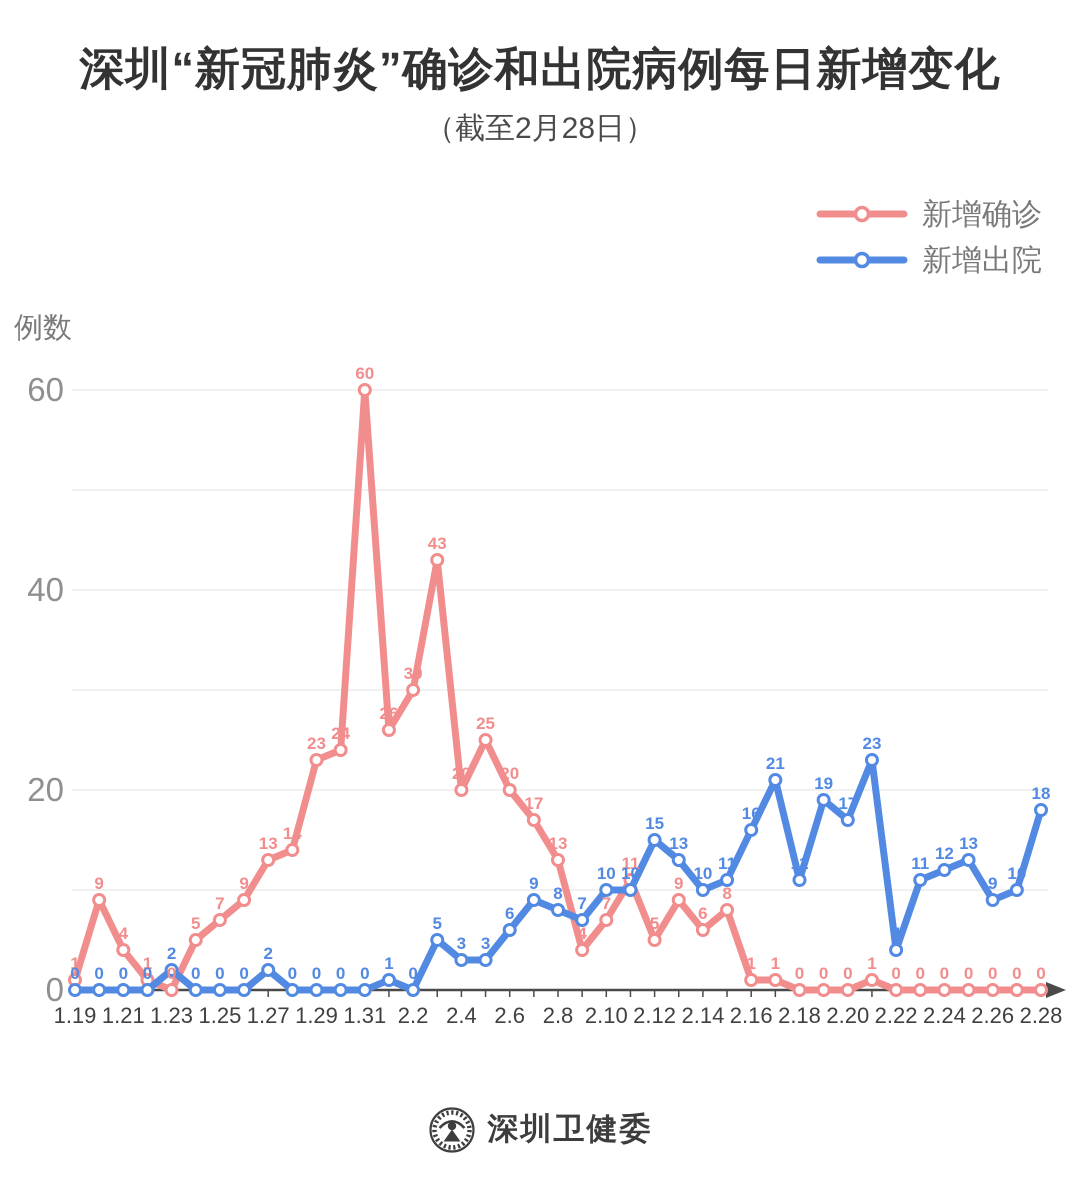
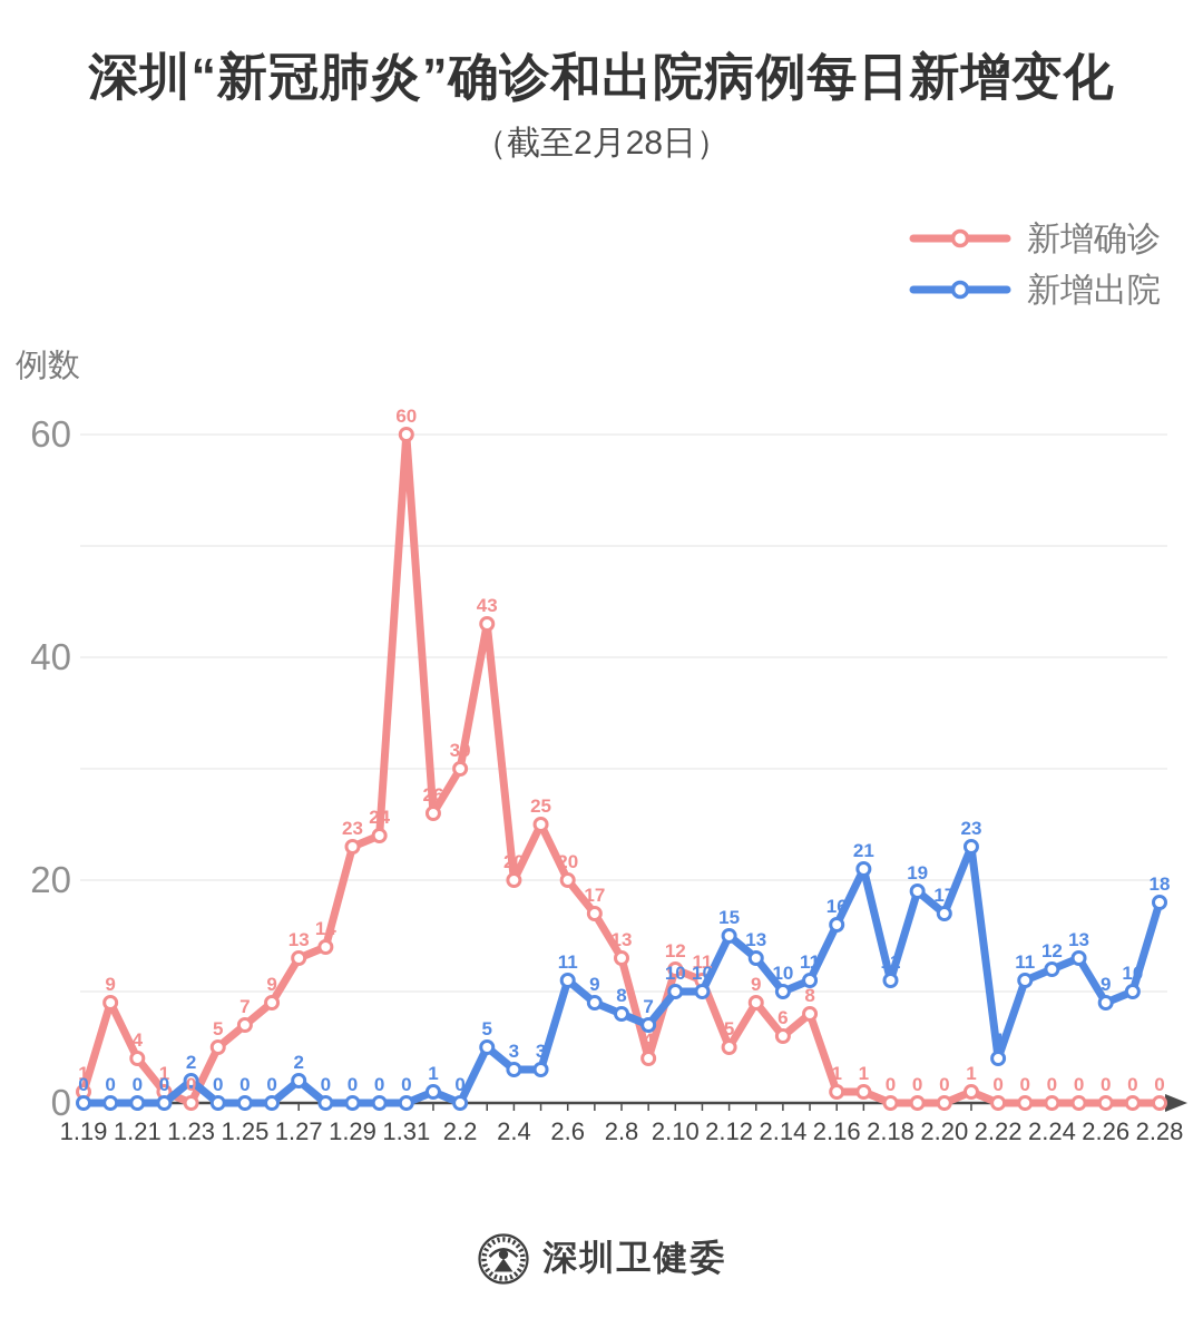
新增出院/2.6: 6 -> 11
新增确诊/2.10: 7 -> 12
